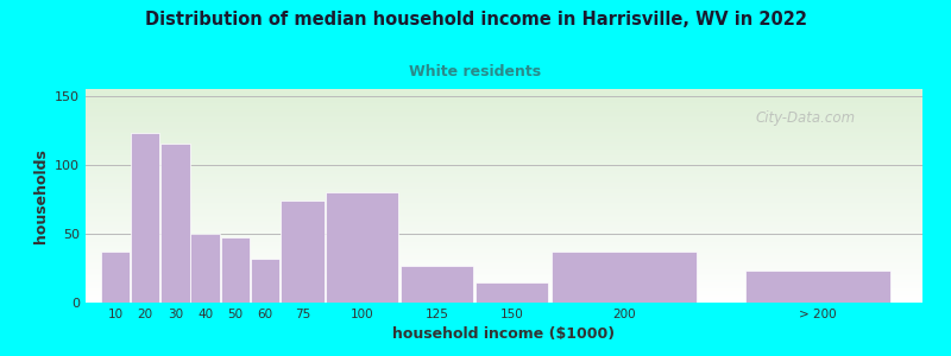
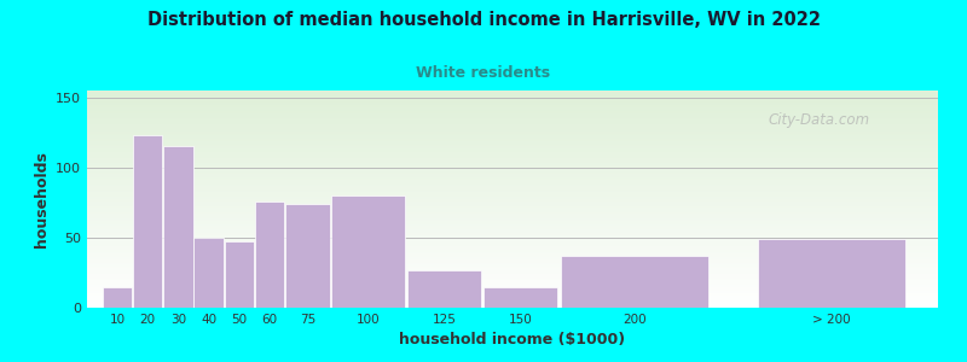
10: 37 -> 15
60: 32 -> 76
> 200: 23 -> 49
